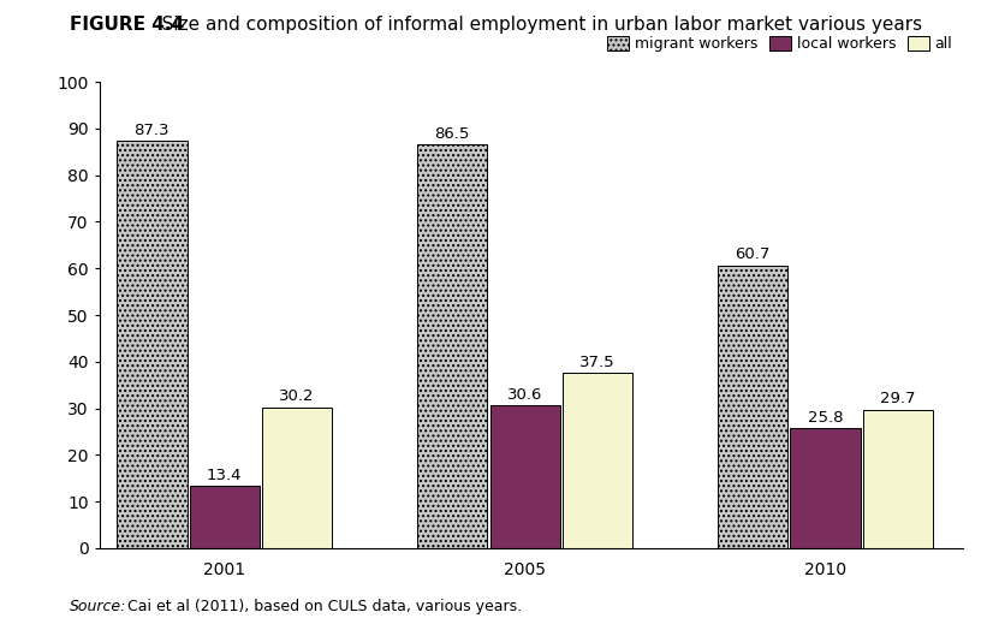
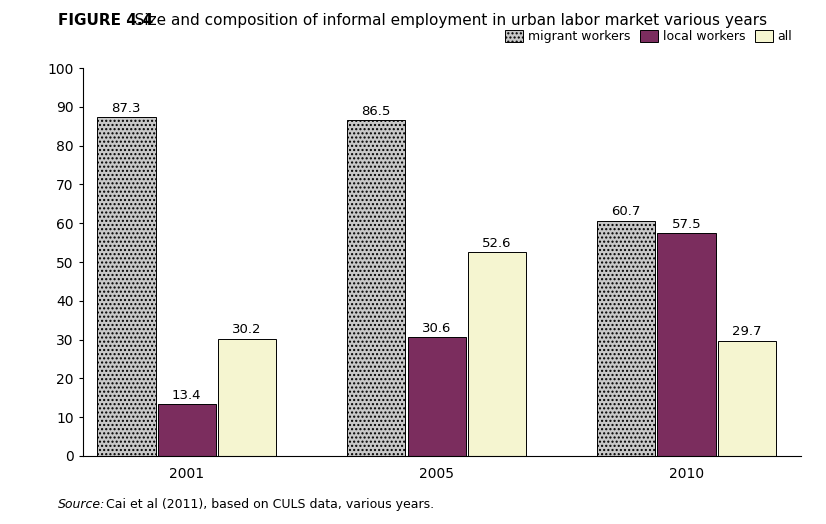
all/2005: 37.5 -> 52.6
local workers/2010: 25.8 -> 57.5
